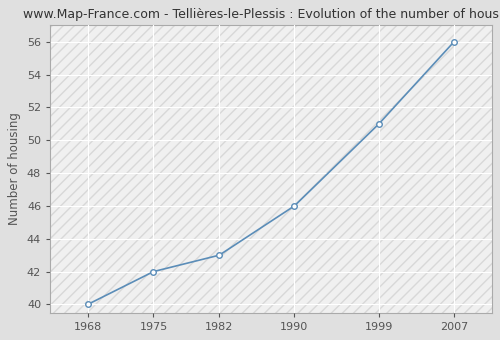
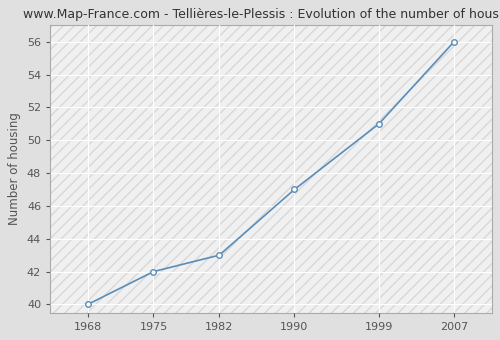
1990: 46 -> 47
